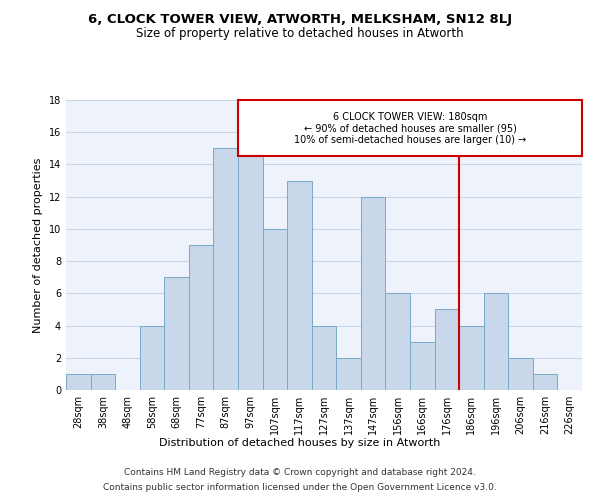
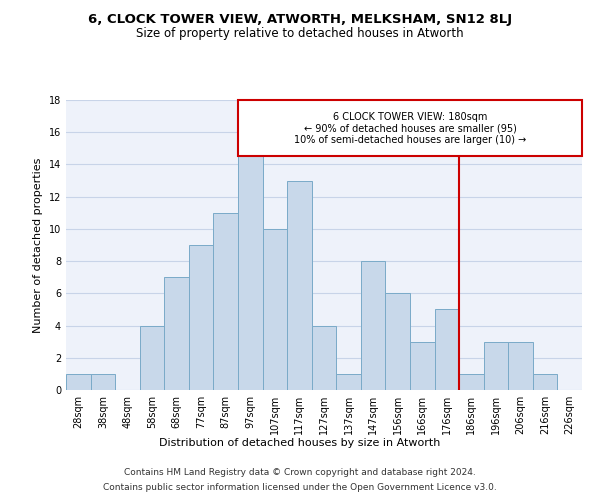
87sqm: 15 -> 11
137sqm: 2 -> 1
147sqm: 12 -> 8
186sqm: 4 -> 1
196sqm: 6 -> 3
206sqm: 2 -> 3
